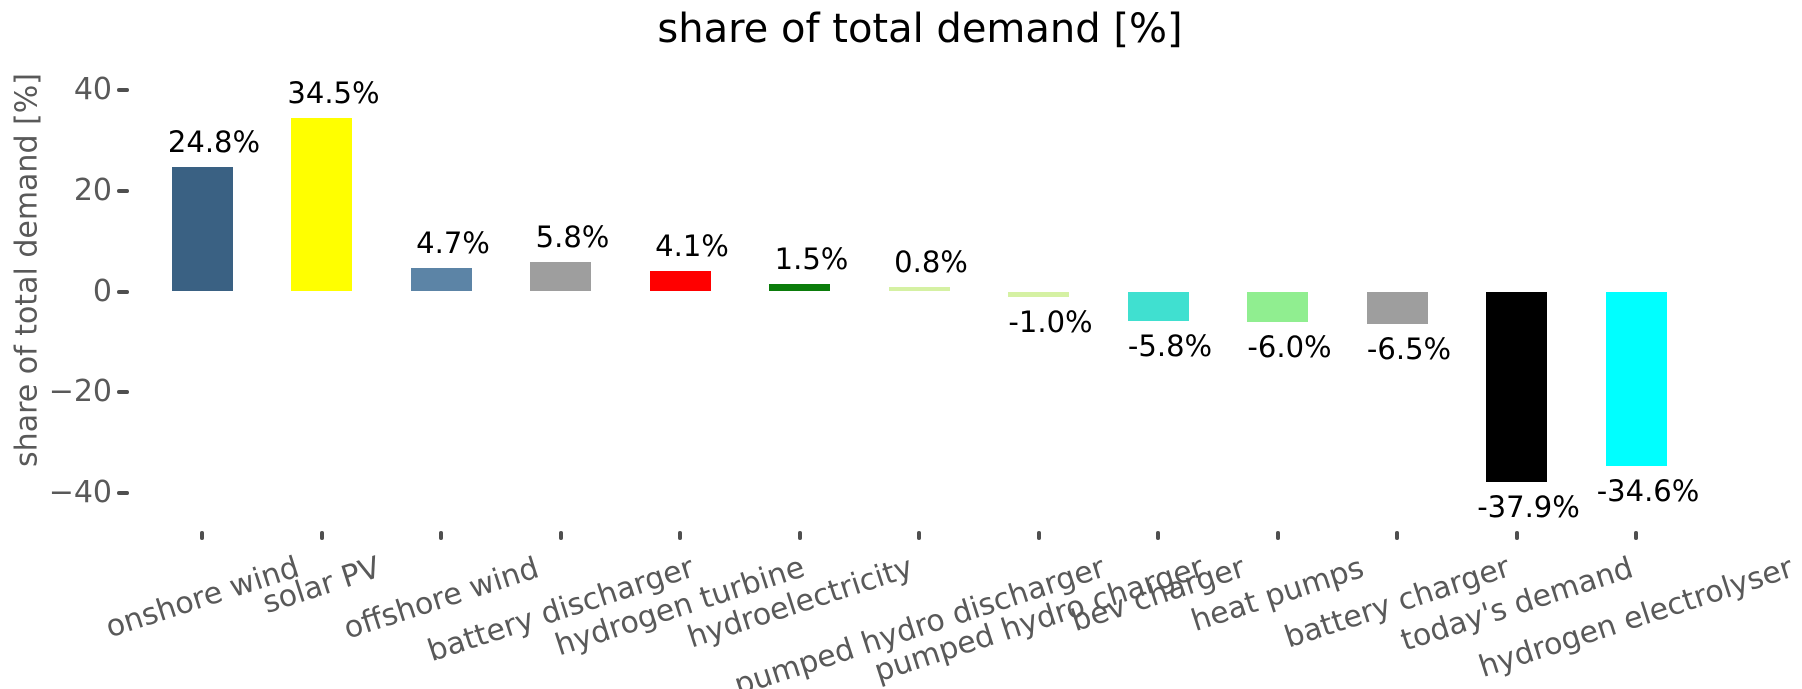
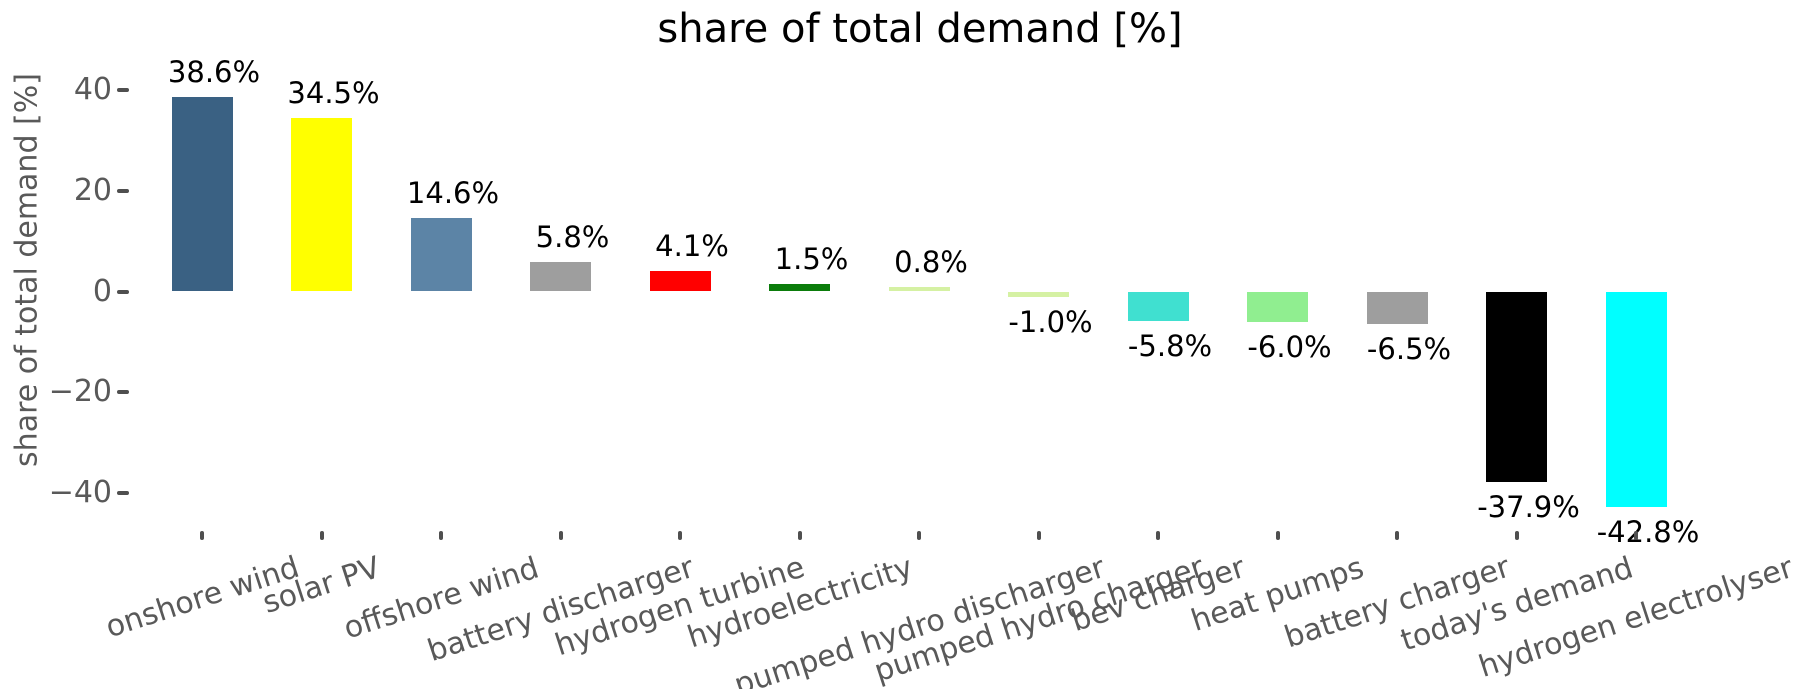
onshore wind: 24.8% -> 38.6%
offshore wind: 4.7% -> 14.6%
hydrogen electrolyser: -34.6% -> -42.8%
